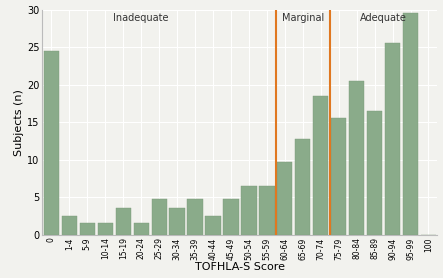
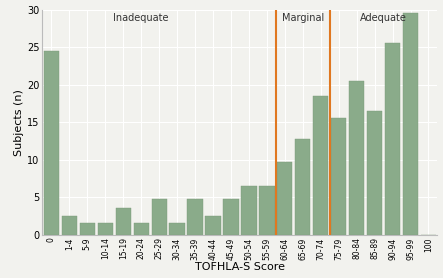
30-34: 3.5 -> 1.6
